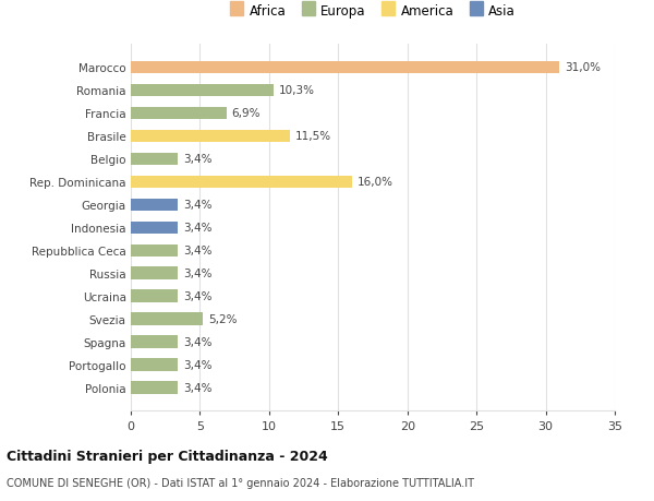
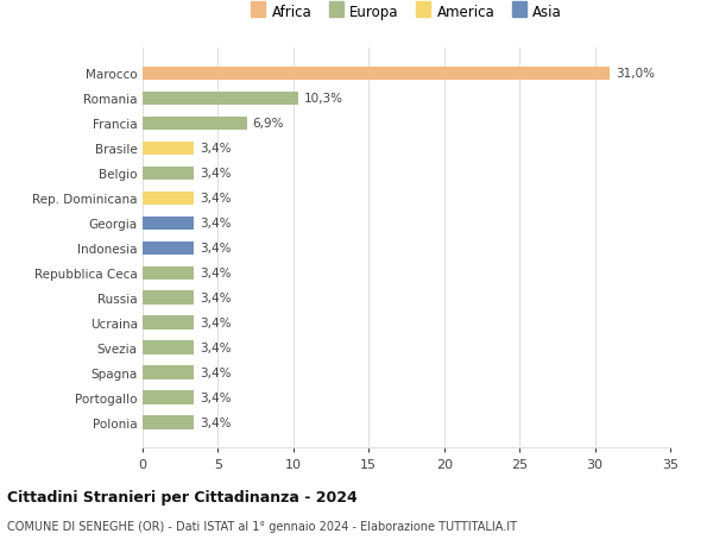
Brasile: 11,5% -> 3,4%
Rep. Dominicana: 16,0% -> 3,4%
Svezia: 5,2% -> 3,4%
